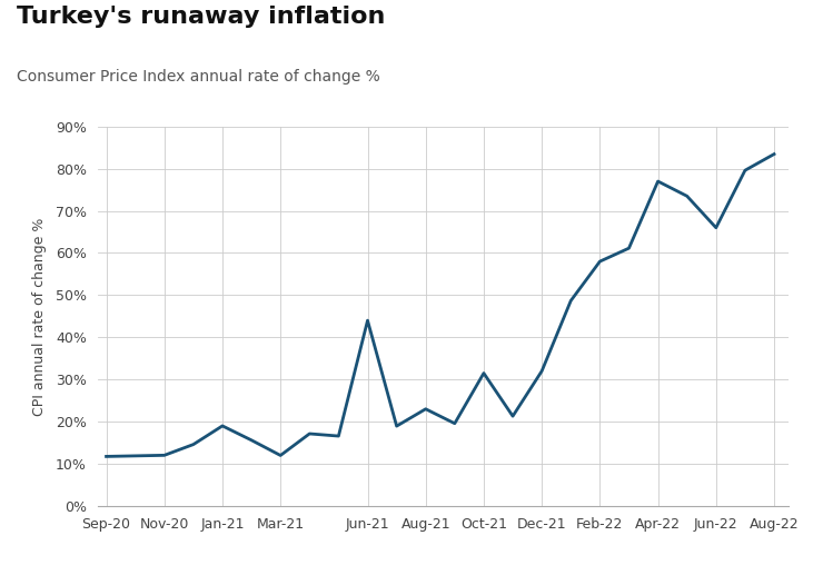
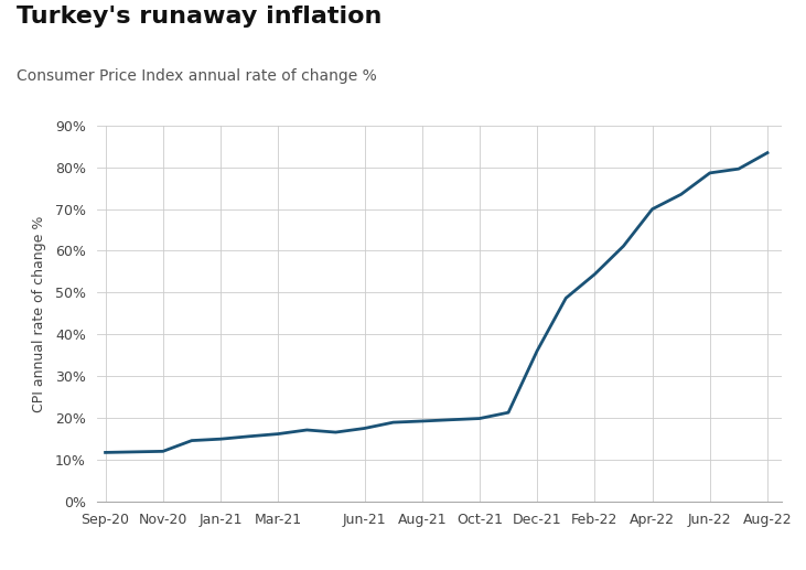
Jan-21: 19.0% -> 15.0%
Mar-21: 12.0% -> 16.2%
Jun-21: 44.0% -> 17.5%
Aug-21: 23.0% -> 19.2%
Oct-21: 31.5% -> 19.9%
Dec-21: 32.0% -> 36.1%
Feb-22: 58.0% -> 54.4%
Apr-22: 77.0% -> 70.0%
Jun-22: 66.0% -> 78.6%
